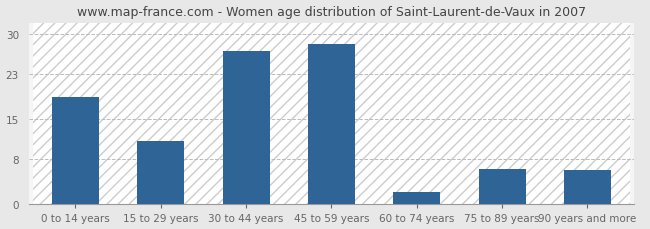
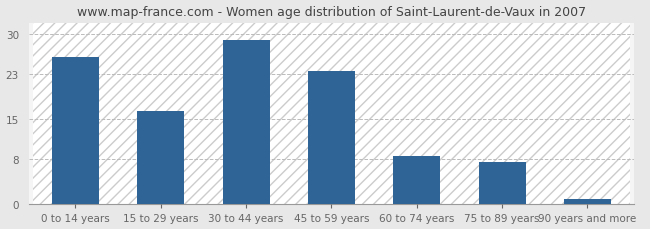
0 to 14 years: 19.0 -> 26.0
15 to 29 years: 11.2 -> 16.5
30 to 44 years: 27.0 -> 29.0
45 to 59 years: 28.2 -> 23.5
60 to 74 years: 2.2 -> 8.5
75 to 89 years: 6.2 -> 7.5
90 years and more: 6.0 -> 1.0
